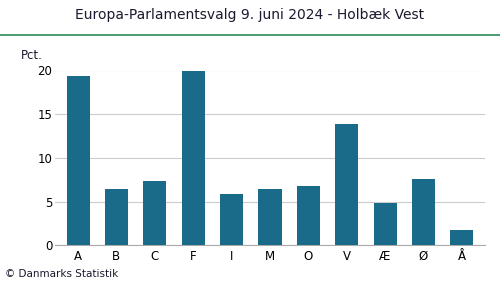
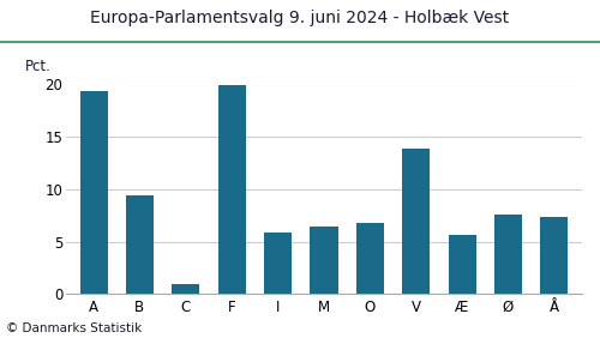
B: 6.5 -> 9.4
C: 7.4 -> 1.0
Æ: 4.8 -> 5.6
Å: 1.8 -> 7.4
